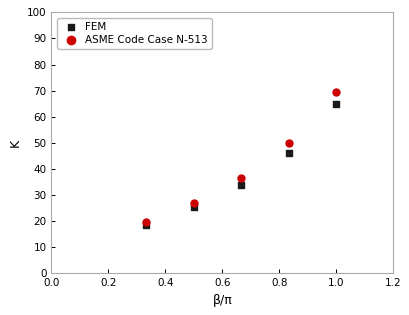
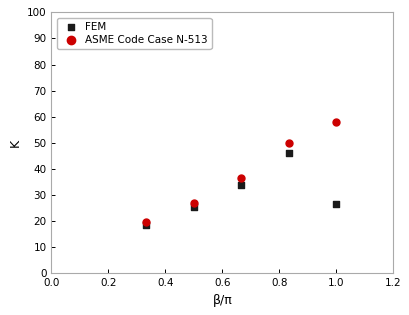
FEM/1.0: 65.0 -> 26.5
ASME Code Case N-513/1.0: 69.5 -> 58.0
